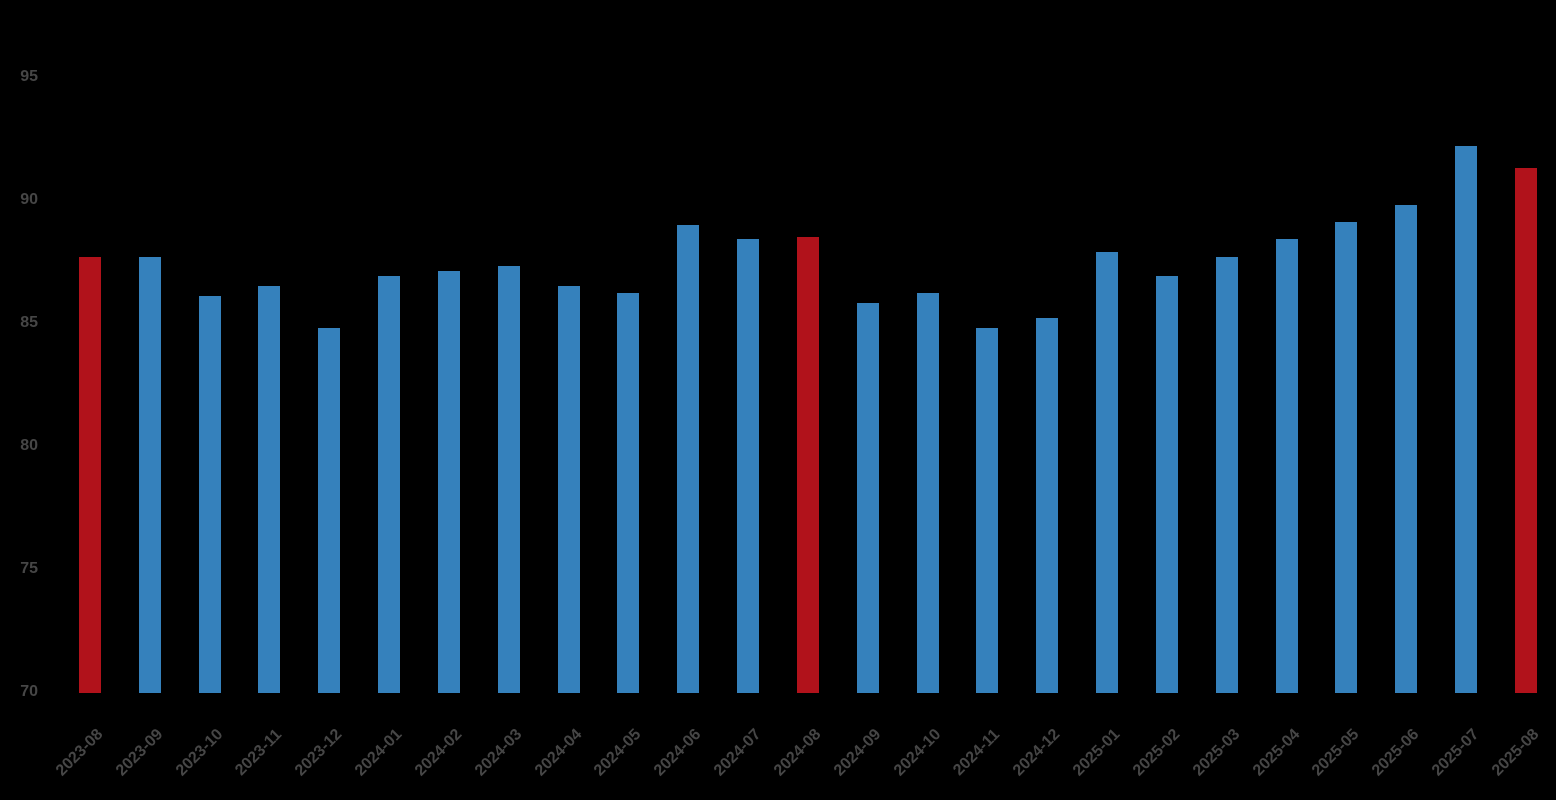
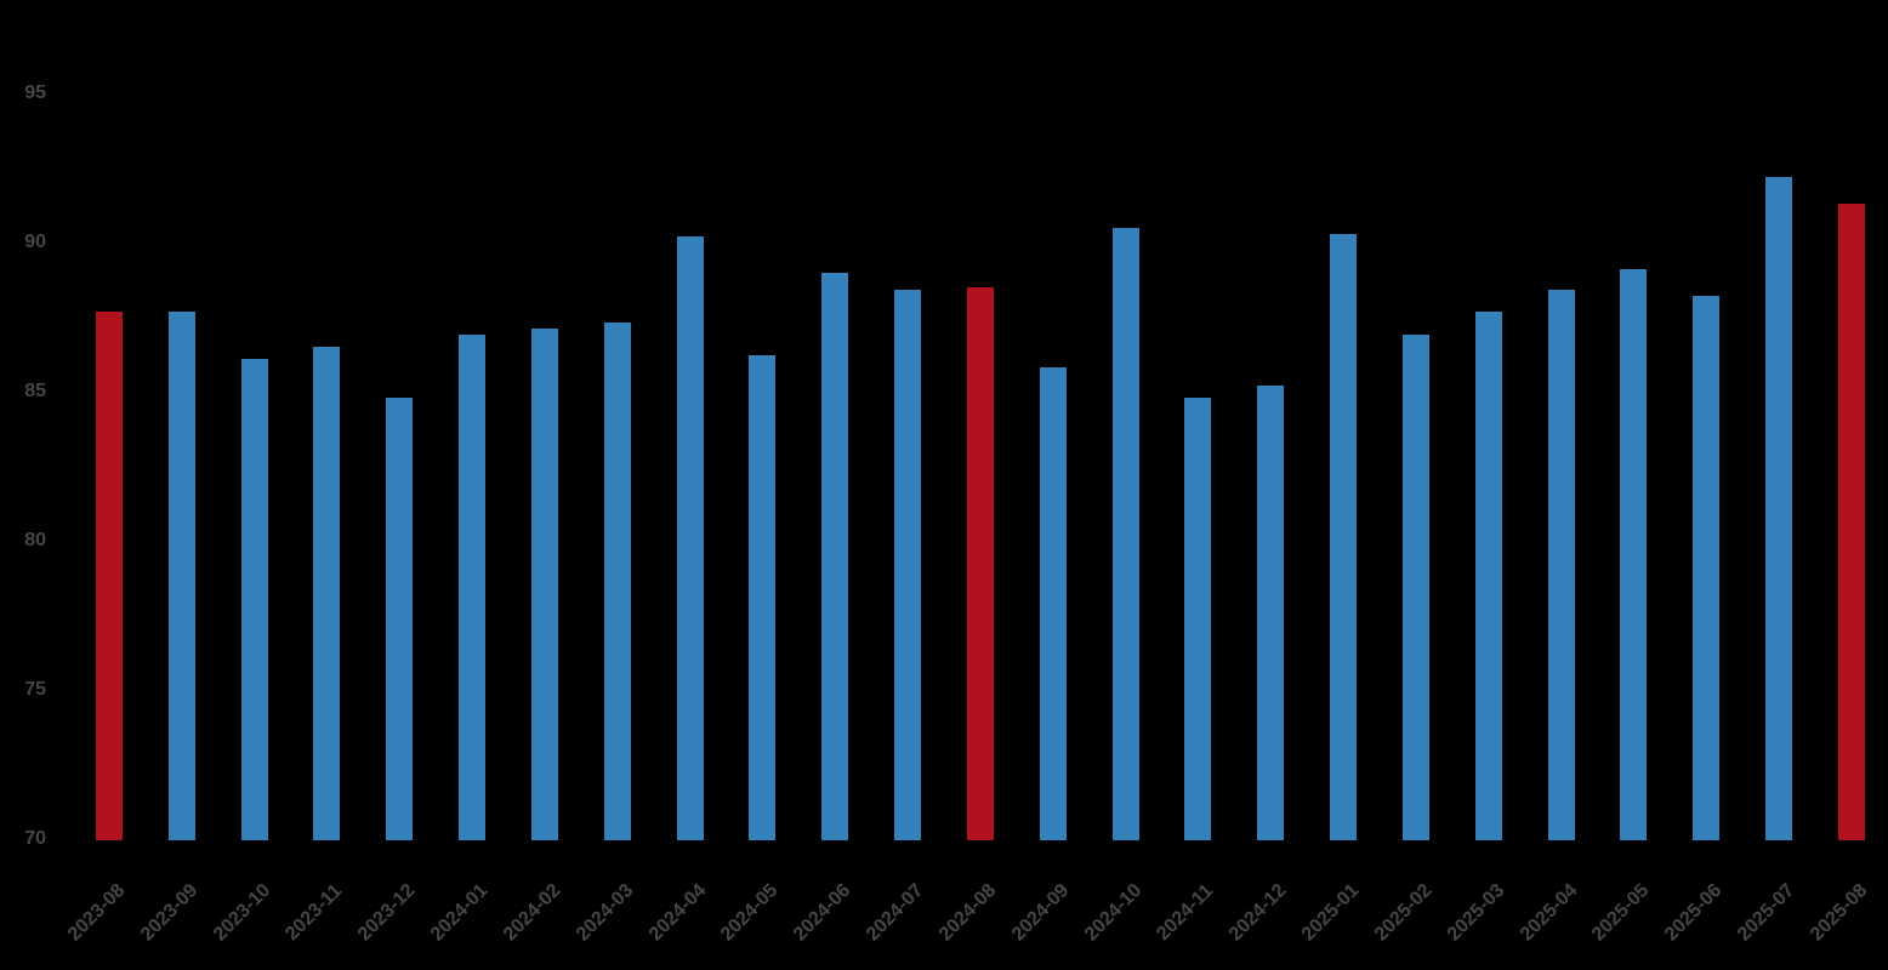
2024-04: 86.5 -> 90.2
2024-10: 86.2 -> 90.5
2025-01: 87.9 -> 90.3
2025-06: 89.8 -> 88.2
